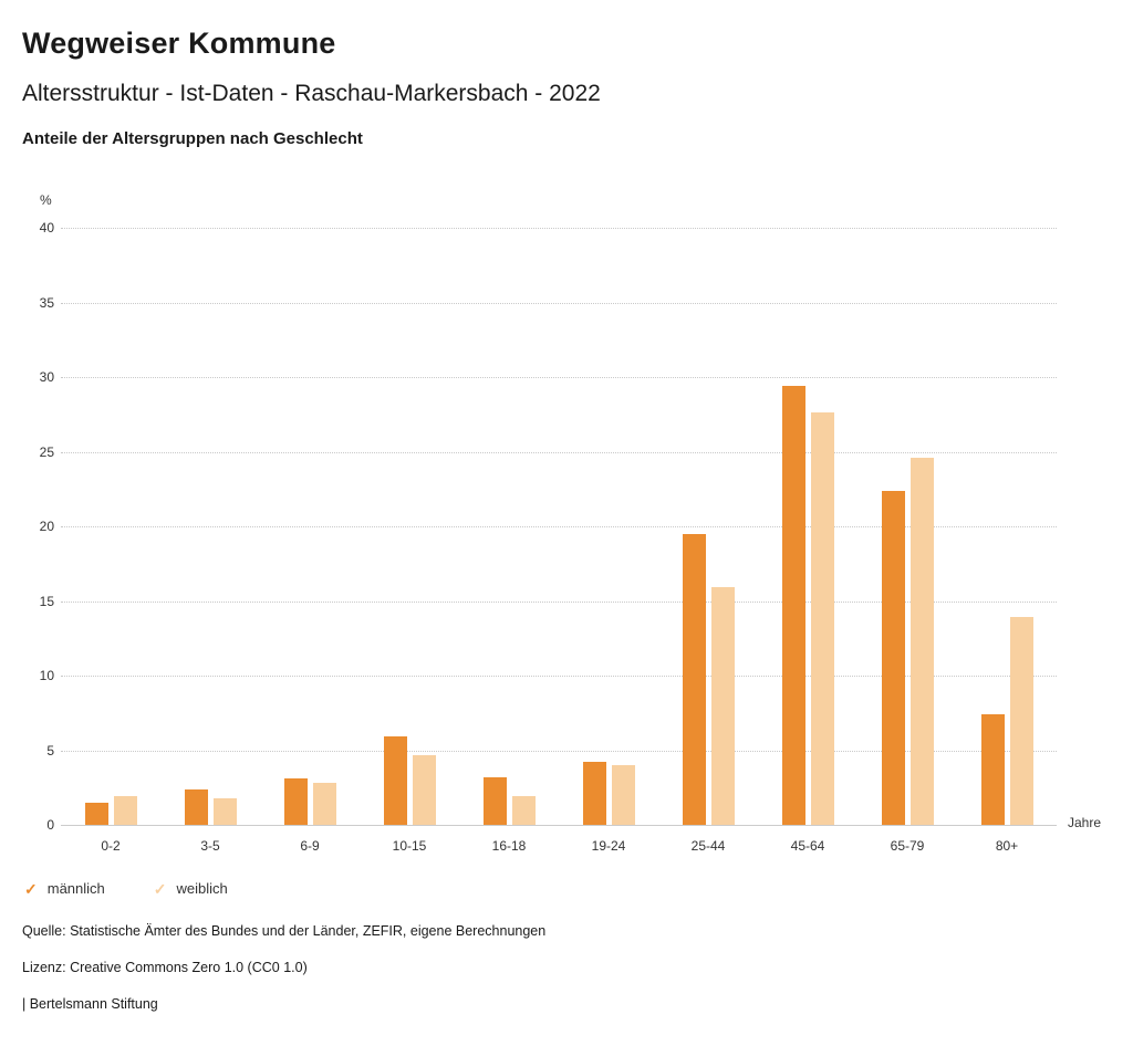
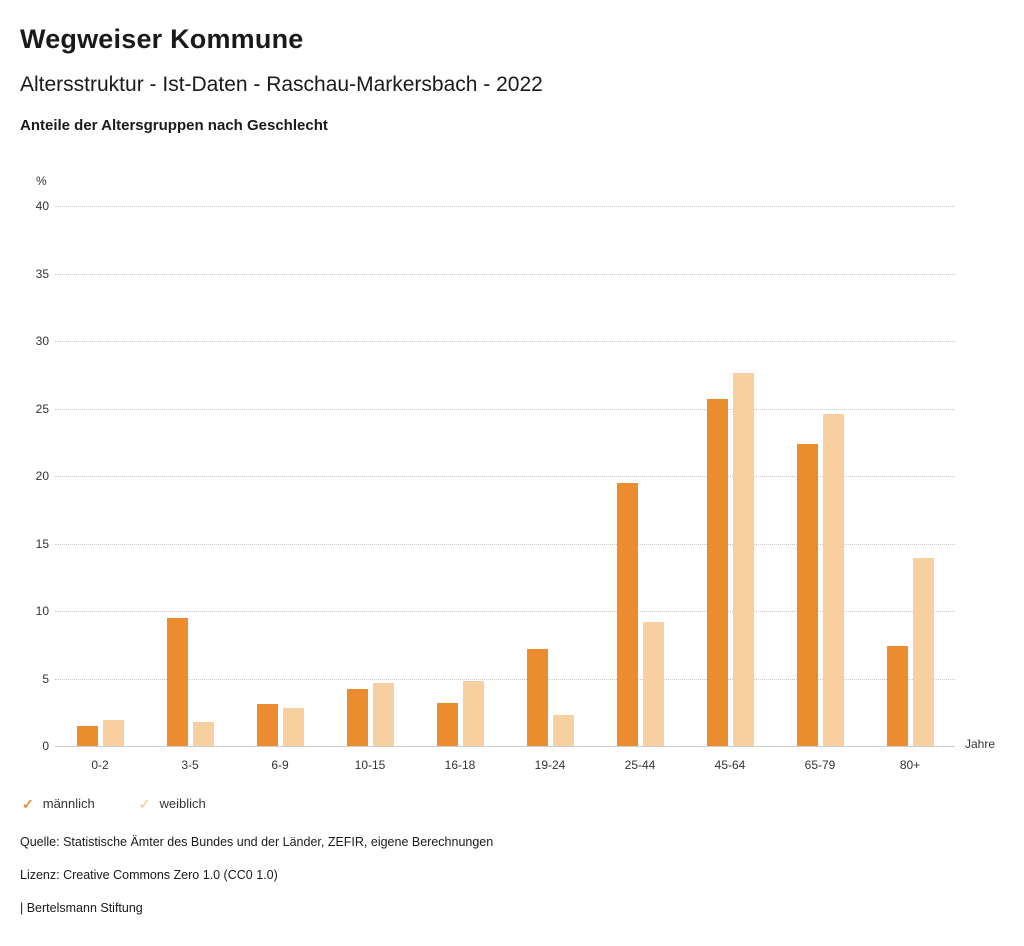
männlich/3-5: 2.4 -> 9.5
männlich/10-15: 5.9 -> 4.2
weiblich/16-18: 1.9 -> 4.8
männlich/19-24: 4.2 -> 7.2
weiblich/19-24: 4.0 -> 2.3
weiblich/25-44: 15.9 -> 9.2
männlich/45-64: 29.4 -> 25.7
